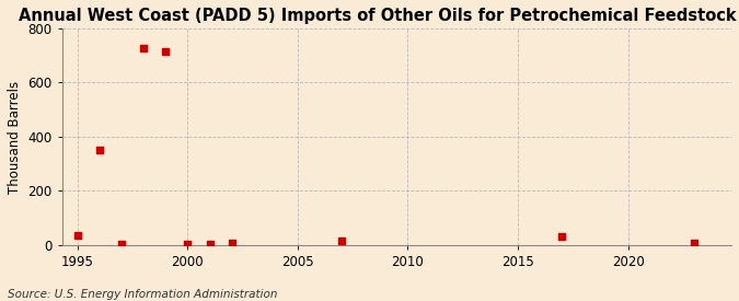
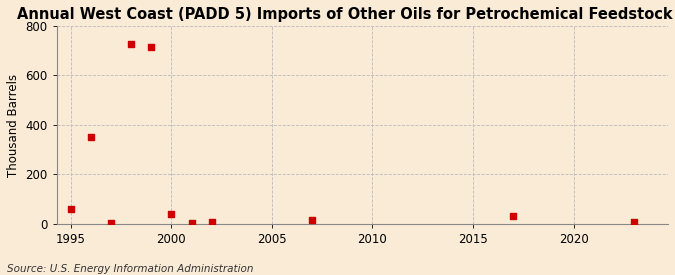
1995: 35 -> 60
2000: 3 -> 40
